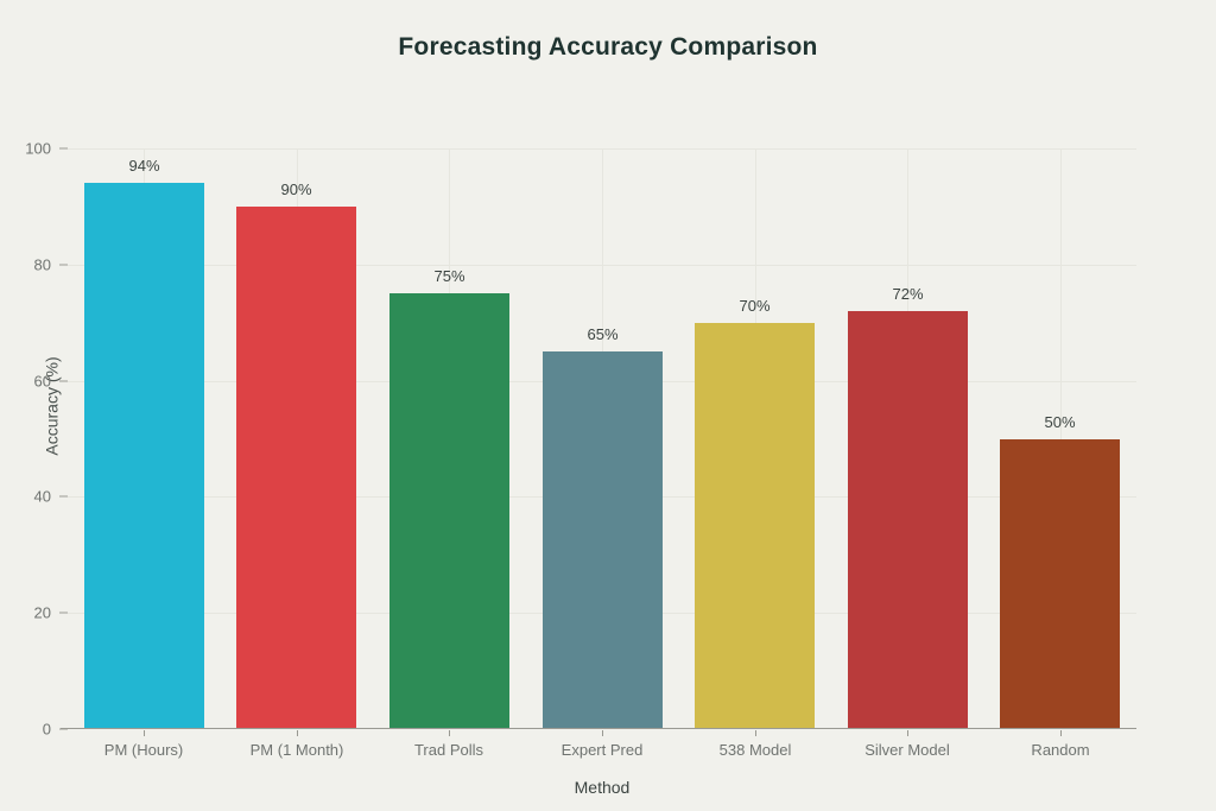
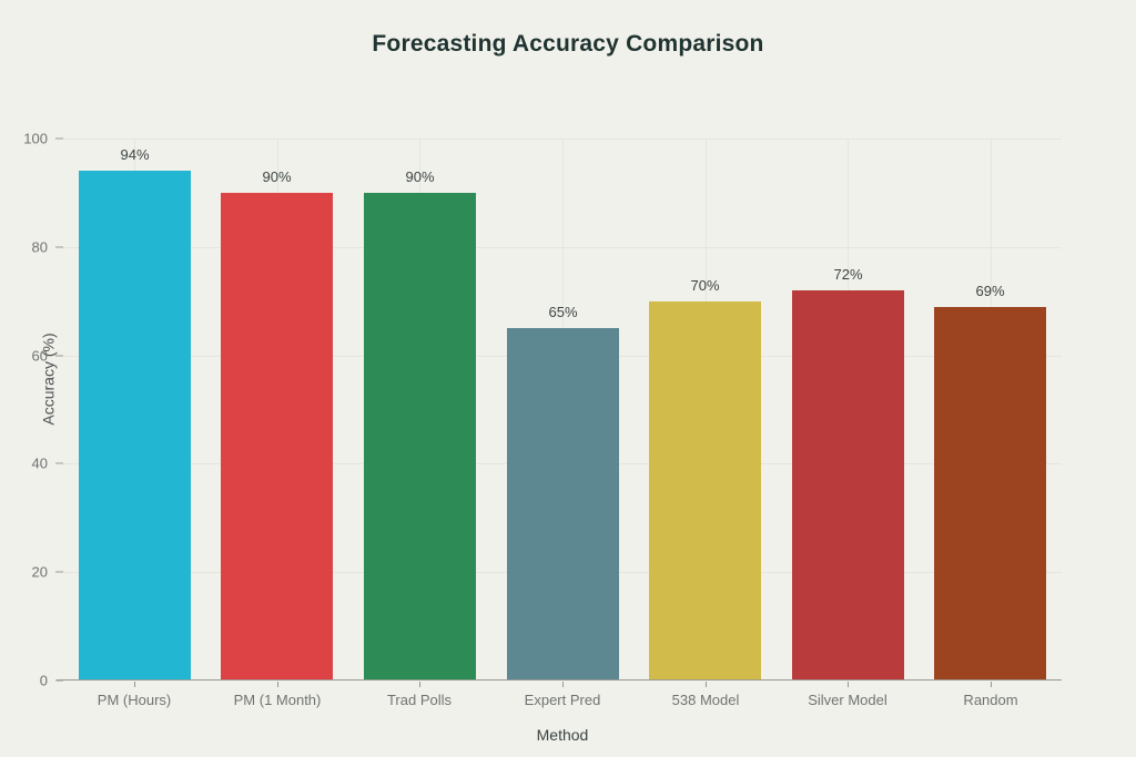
Trad Polls: 75% -> 90%
Random: 50% -> 69%
